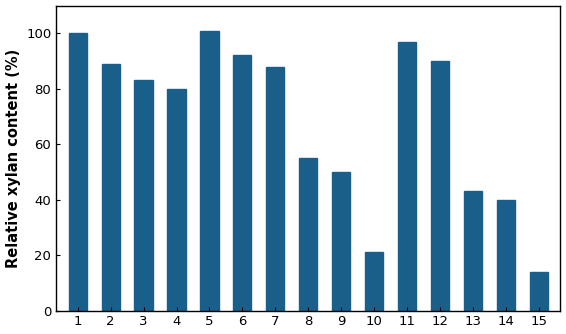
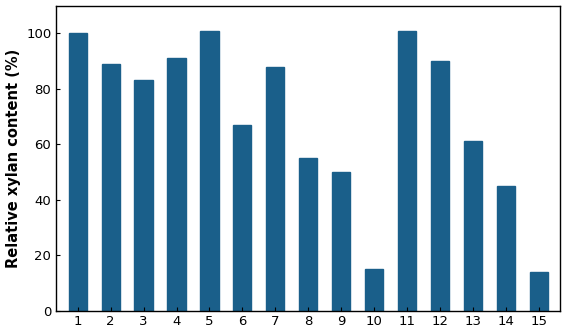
4: 80 -> 91
6: 92 -> 67
10: 21 -> 15
11: 97 -> 101
13: 43 -> 61
14: 40 -> 45
